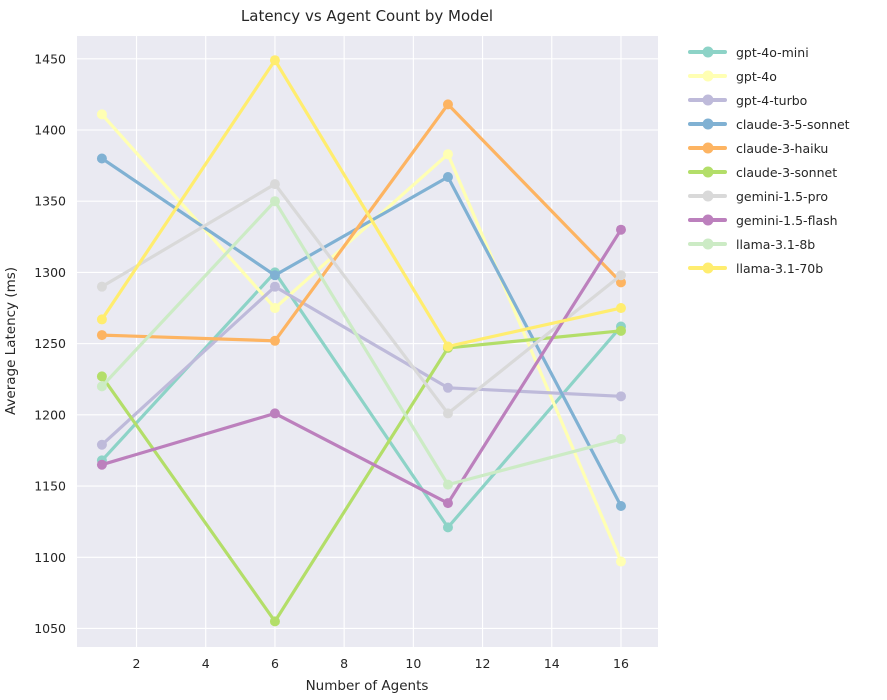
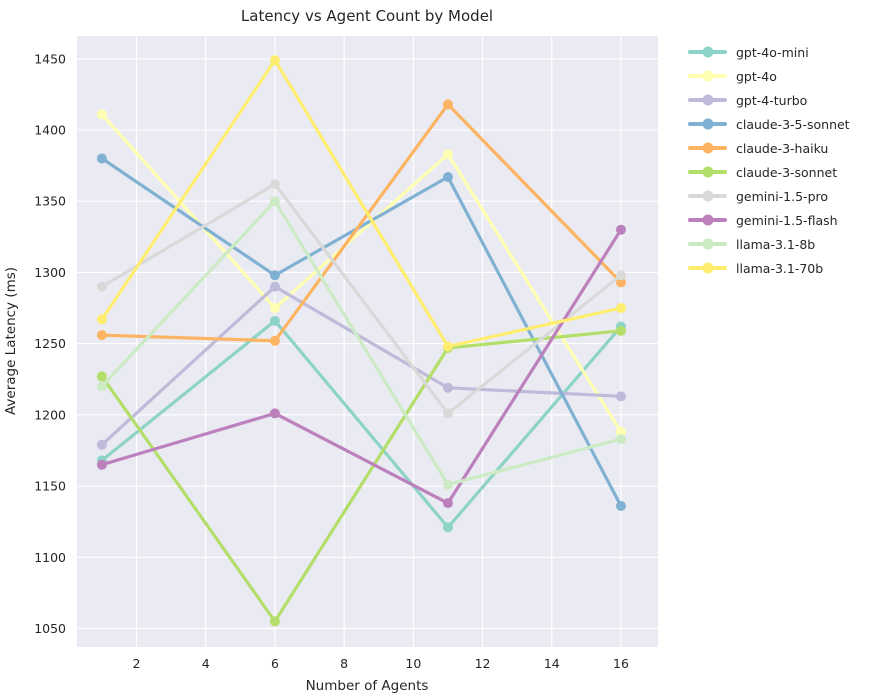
gpt-4o-mini/6: 1300 -> 1266
gpt-4o/16: 1097 -> 1188
